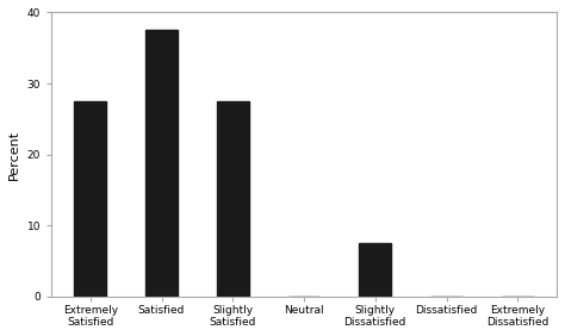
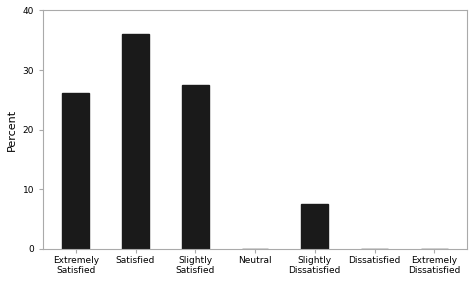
Extremely Satisfied: 27.5 -> 26.2
Satisfied: 37.5 -> 36.0
